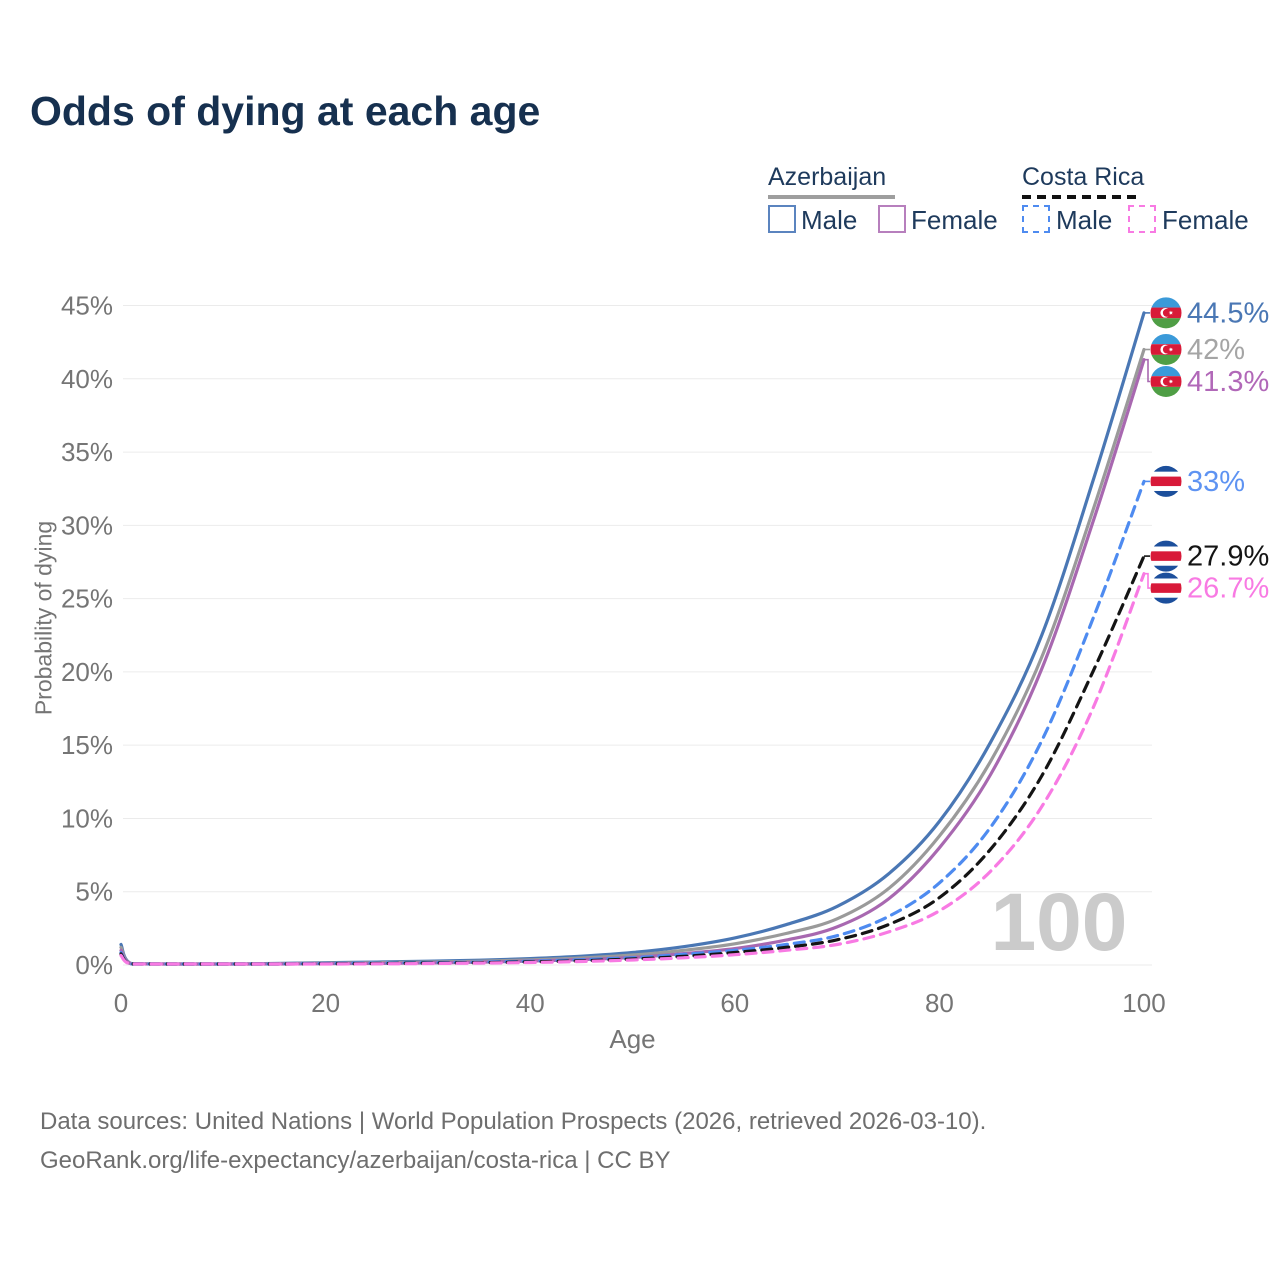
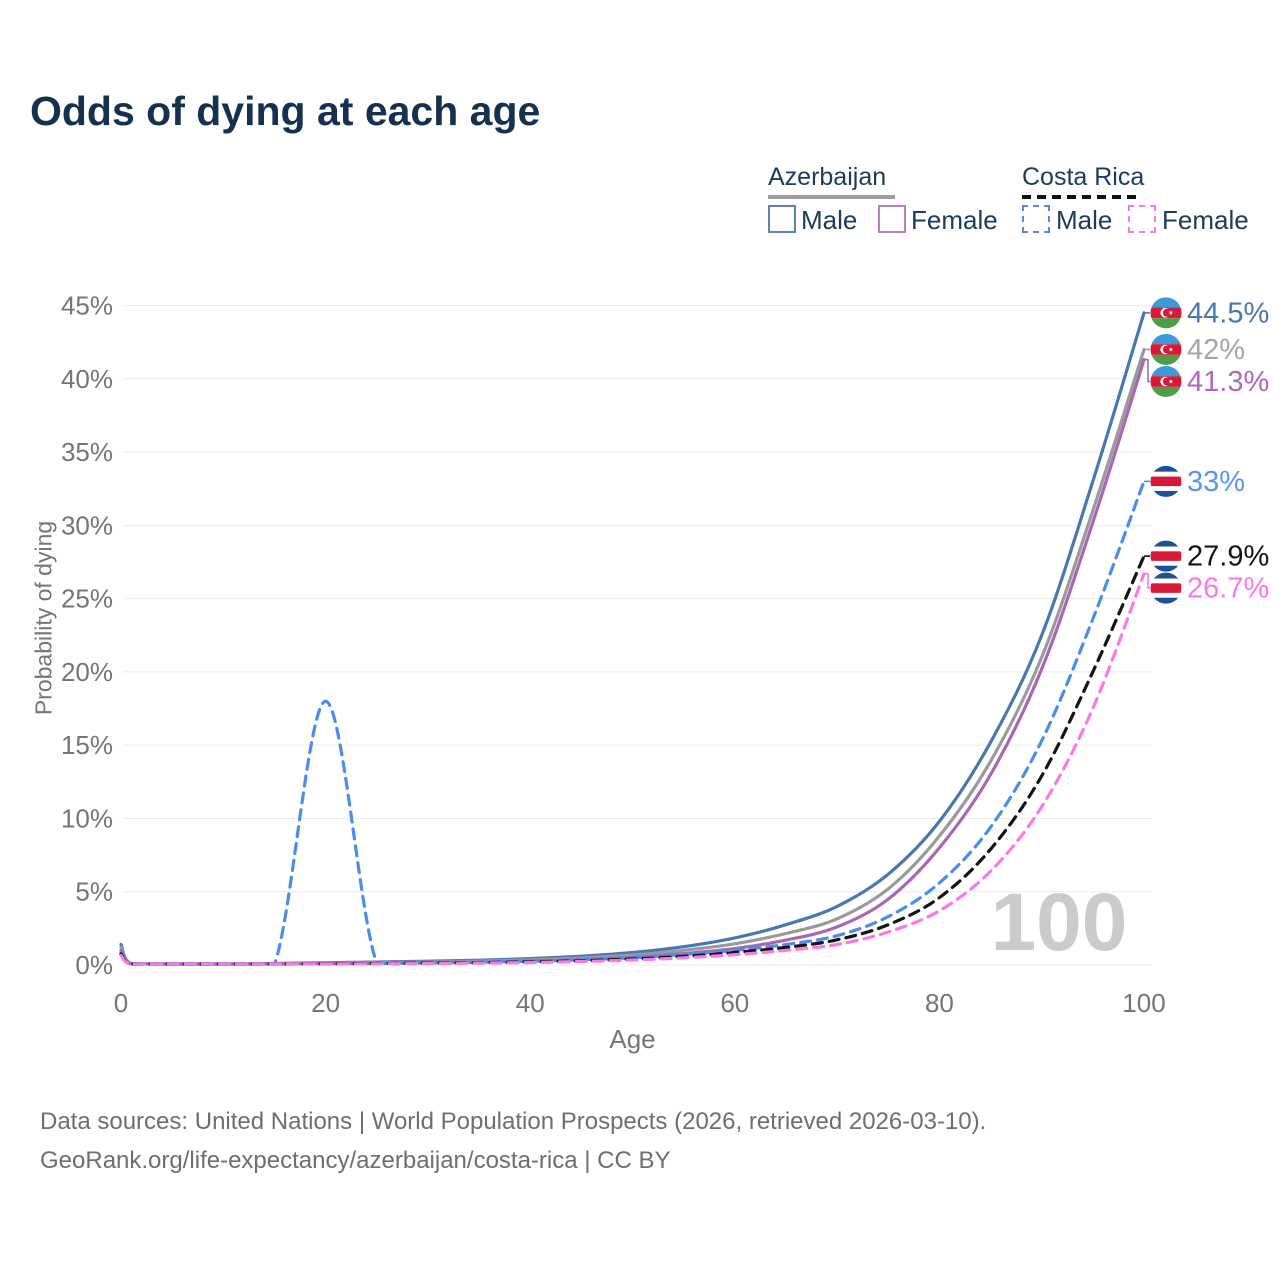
Costa Rica Male/20: 0.1% -> 18.0%
